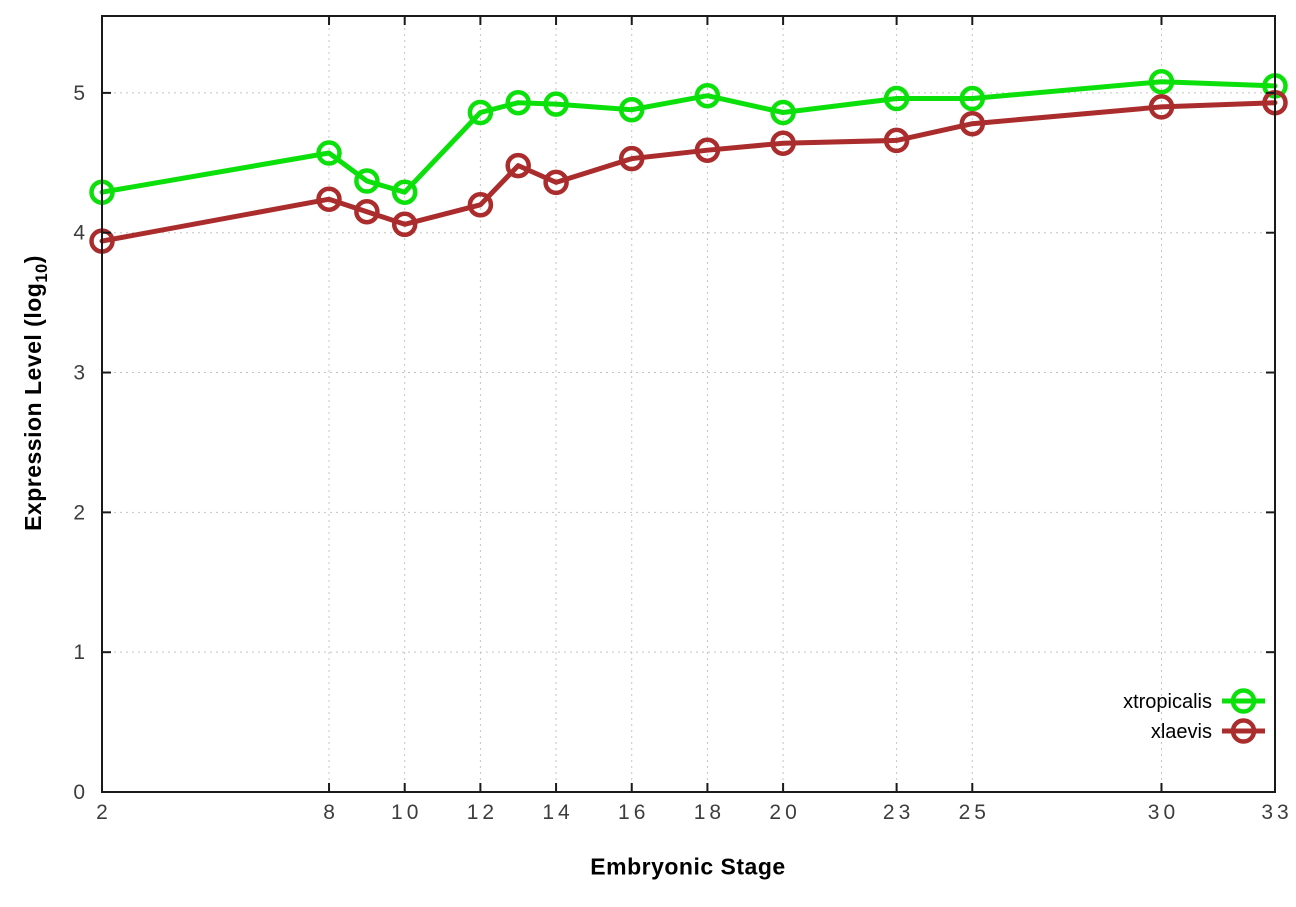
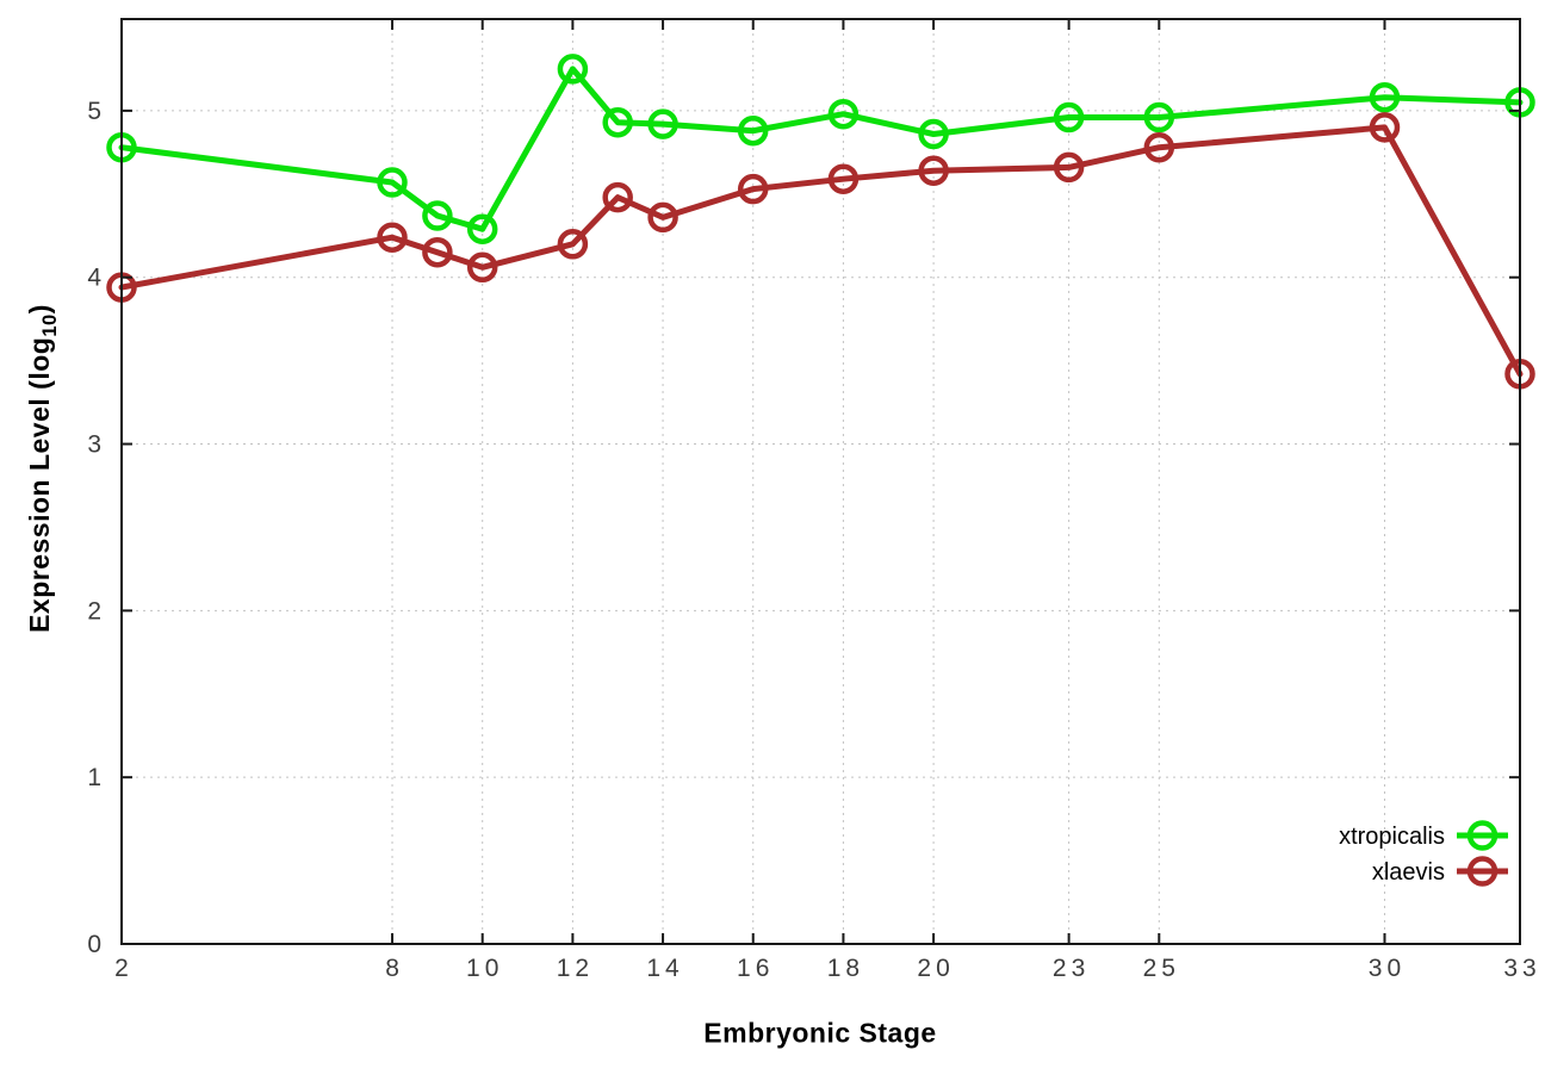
xtropicalis/2: 4.29 -> 4.78
xtropicalis/12: 4.86 -> 5.25
xlaevis/33: 4.93 -> 3.42
